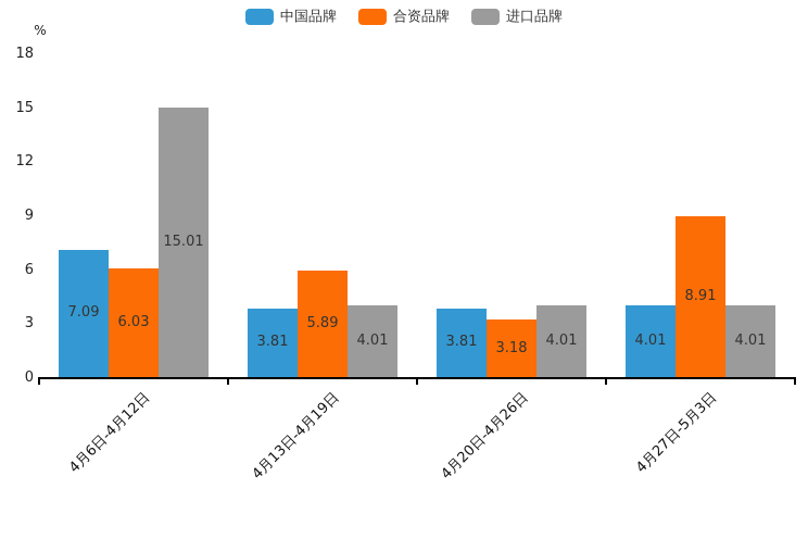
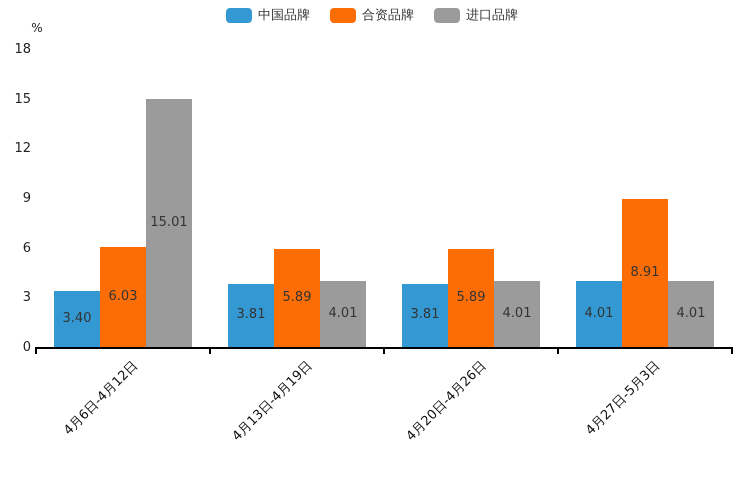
中国品牌/4月6日-4月12日: 7.09 -> 3.40
合资品牌/4月20日-4月26日: 3.18 -> 5.89
